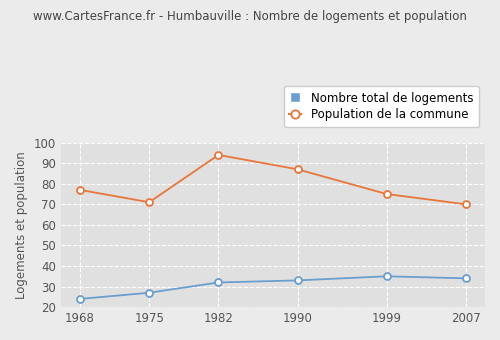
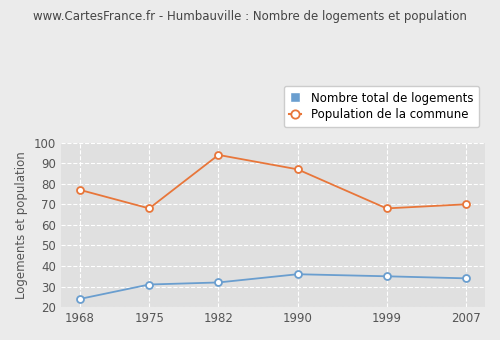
Nombre total de logements/1975: 27 -> 31
Population de la commune/1975: 71 -> 68
Nombre total de logements/1990: 33 -> 36
Population de la commune/1999: 75 -> 68
